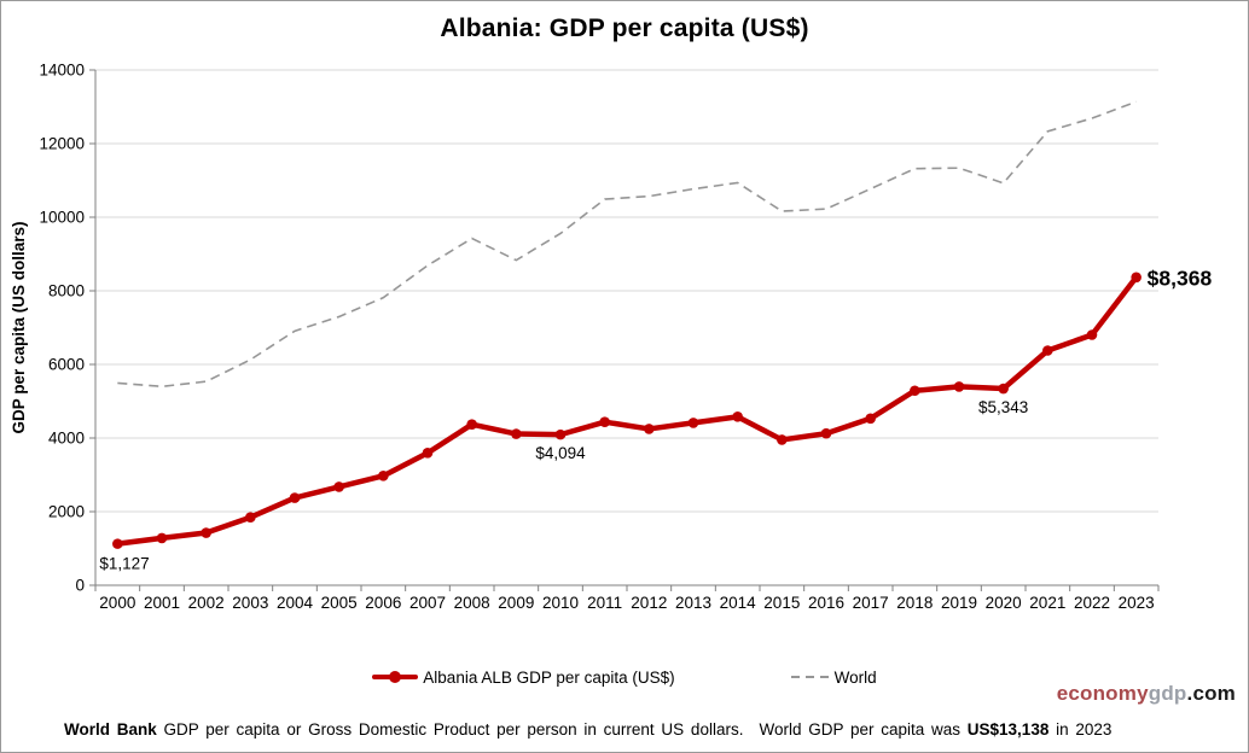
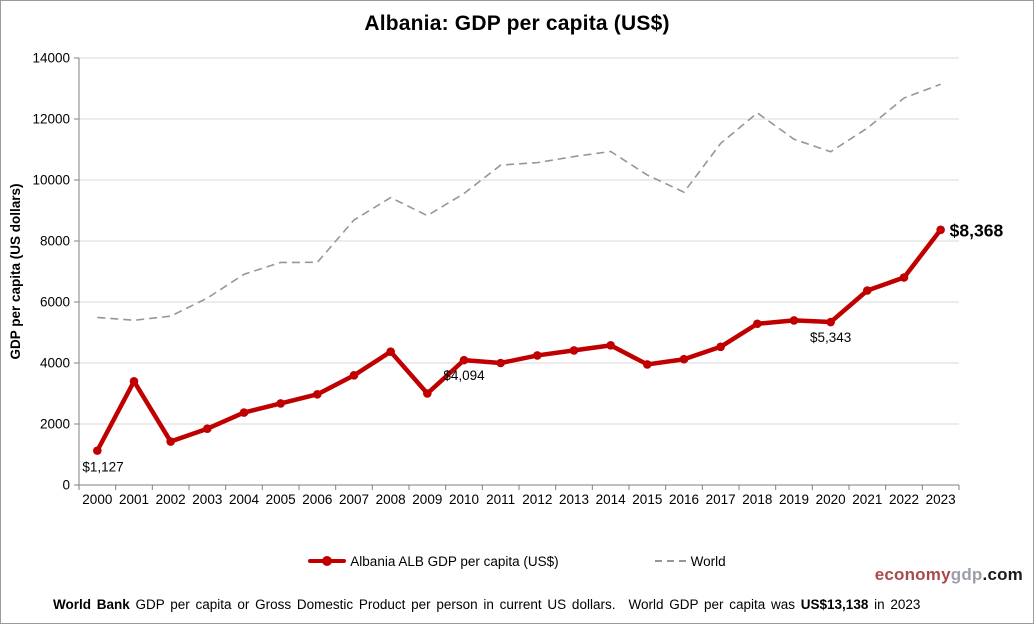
Albania ALB GDP per capita (US$)/2001: 1300 -> 3400
World/2006: 7800 -> 7300
Albania ALB GDP per capita (US$)/2009: 4100 -> 3000
Albania ALB GDP per capita (US$)/2011: 4400 -> 4000
World/2016: 10200 -> 9600
World/2017: 10800 -> 11200
World/2018: 11300 -> 12200
World/2021: 12300 -> 11700
